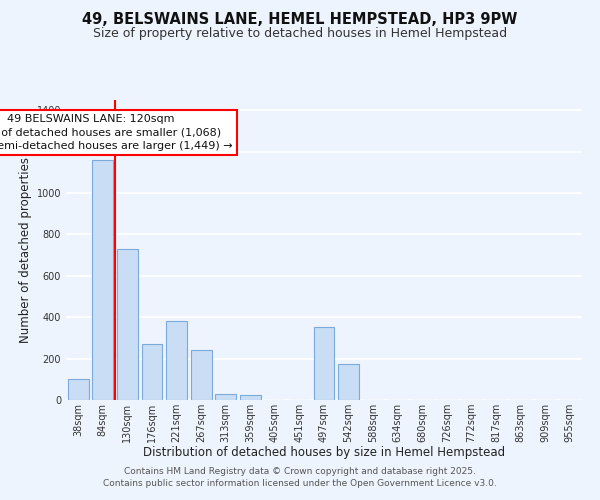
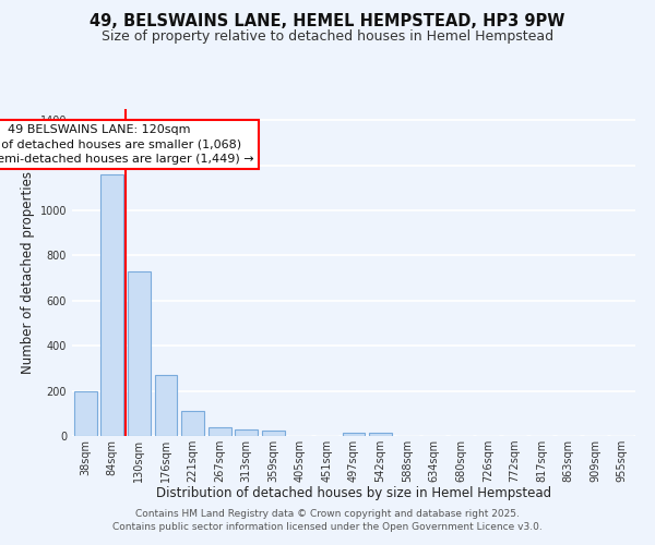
38sqm: 100 -> 200
221sqm: 380 -> 110
267sqm: 240 -> 40
497sqm: 355 -> 15
542sqm: 175 -> 15
